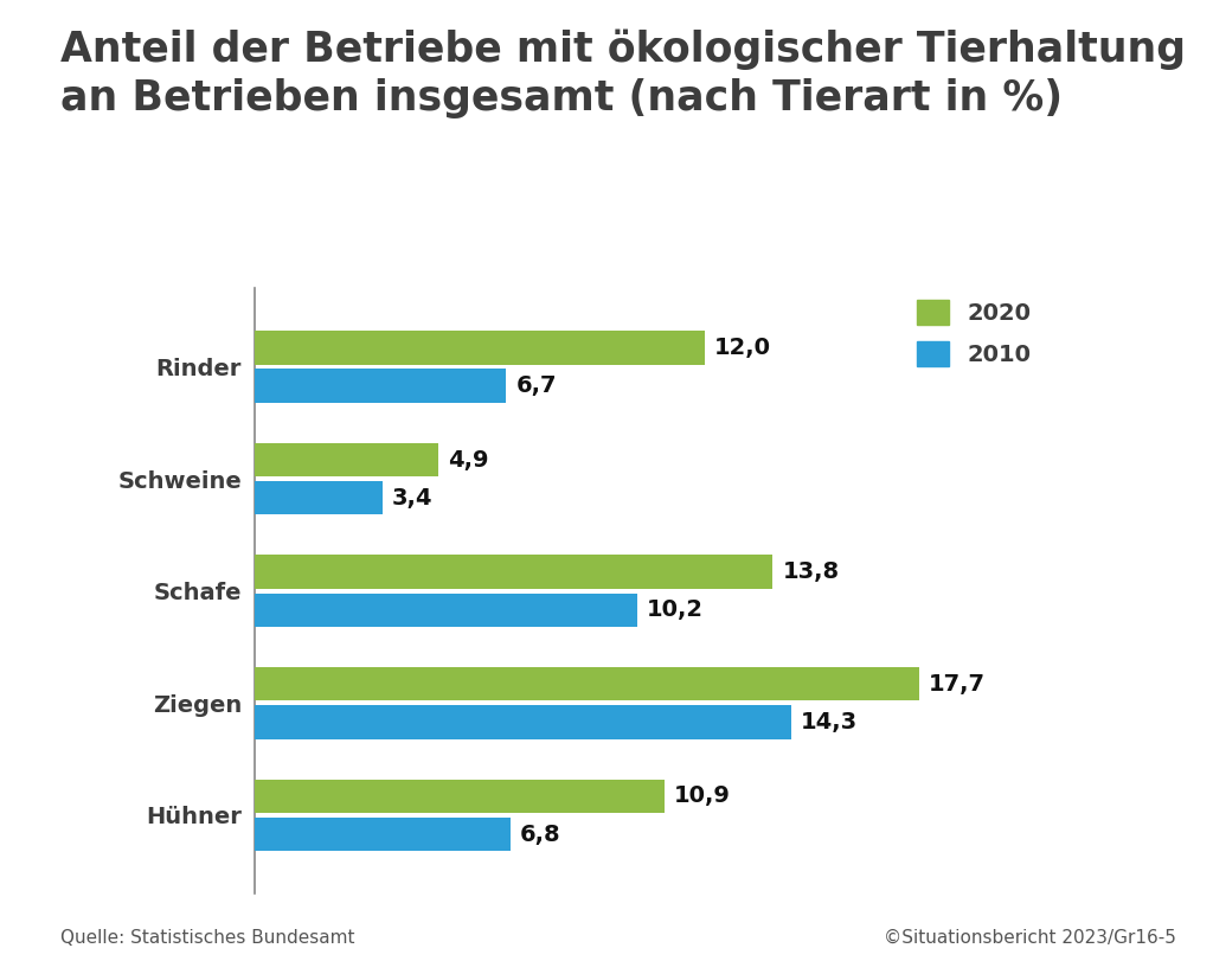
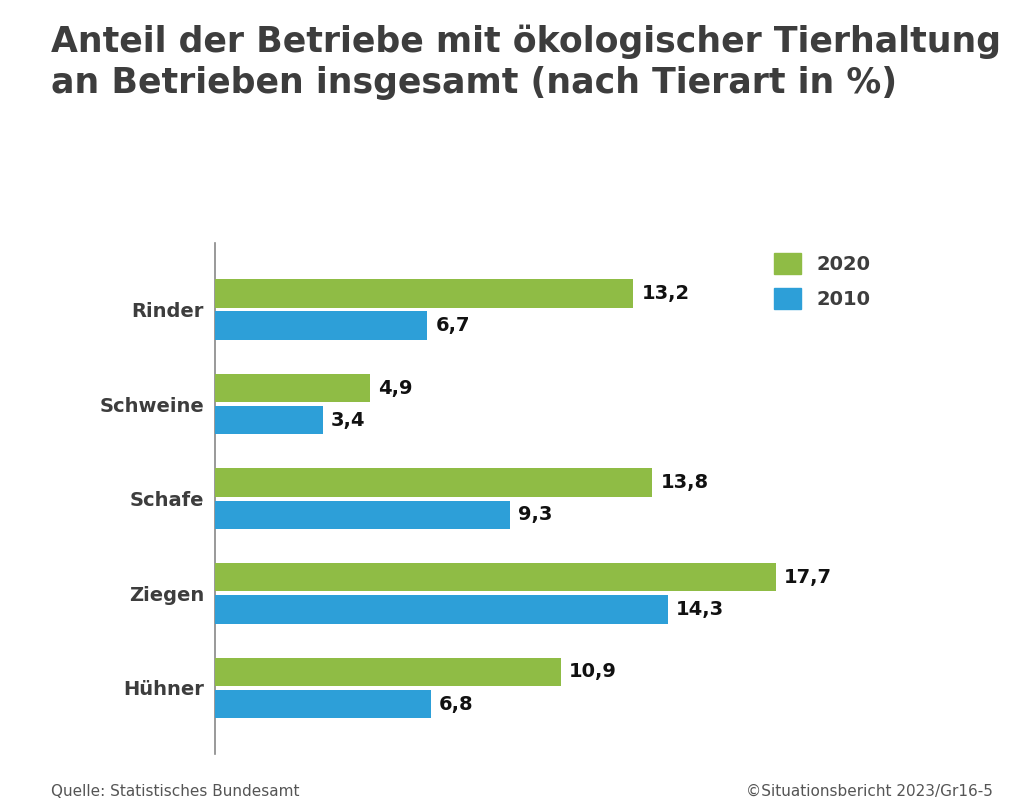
2020/Rinder: 12,0 -> 13,2
2010/Schafe: 10,2 -> 9,3
